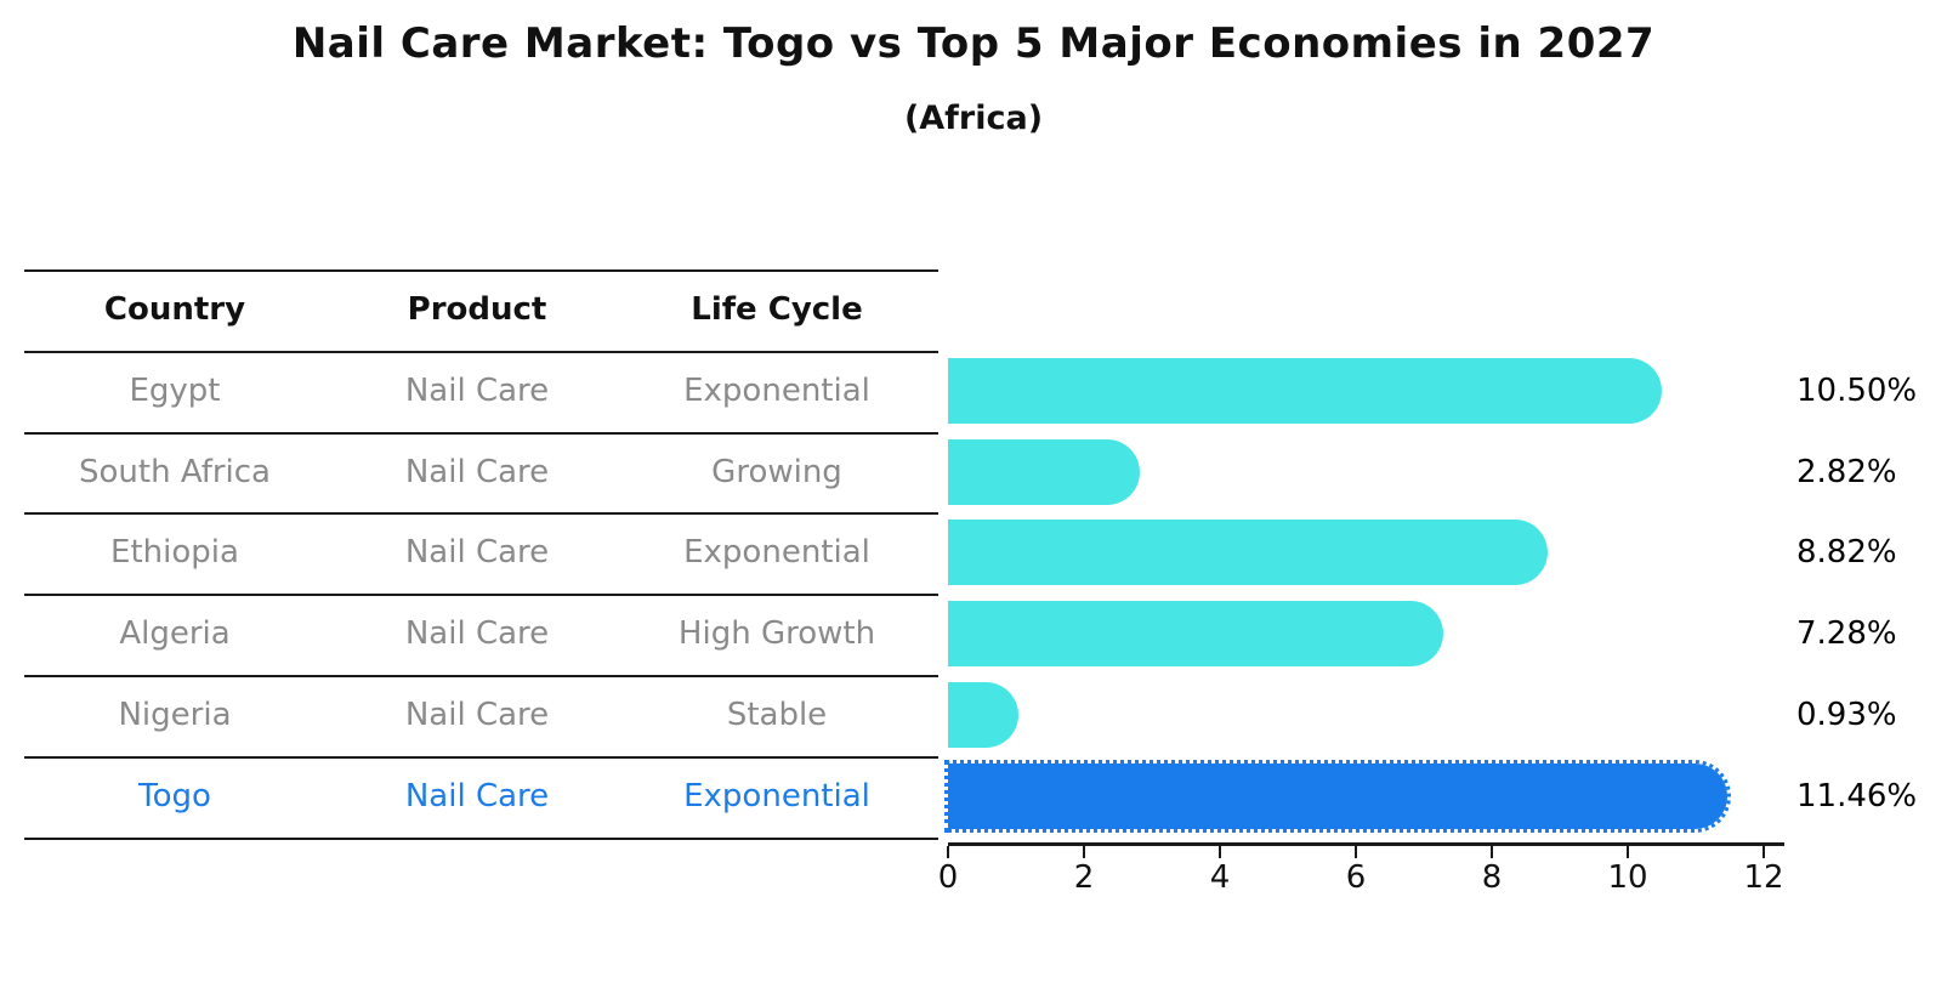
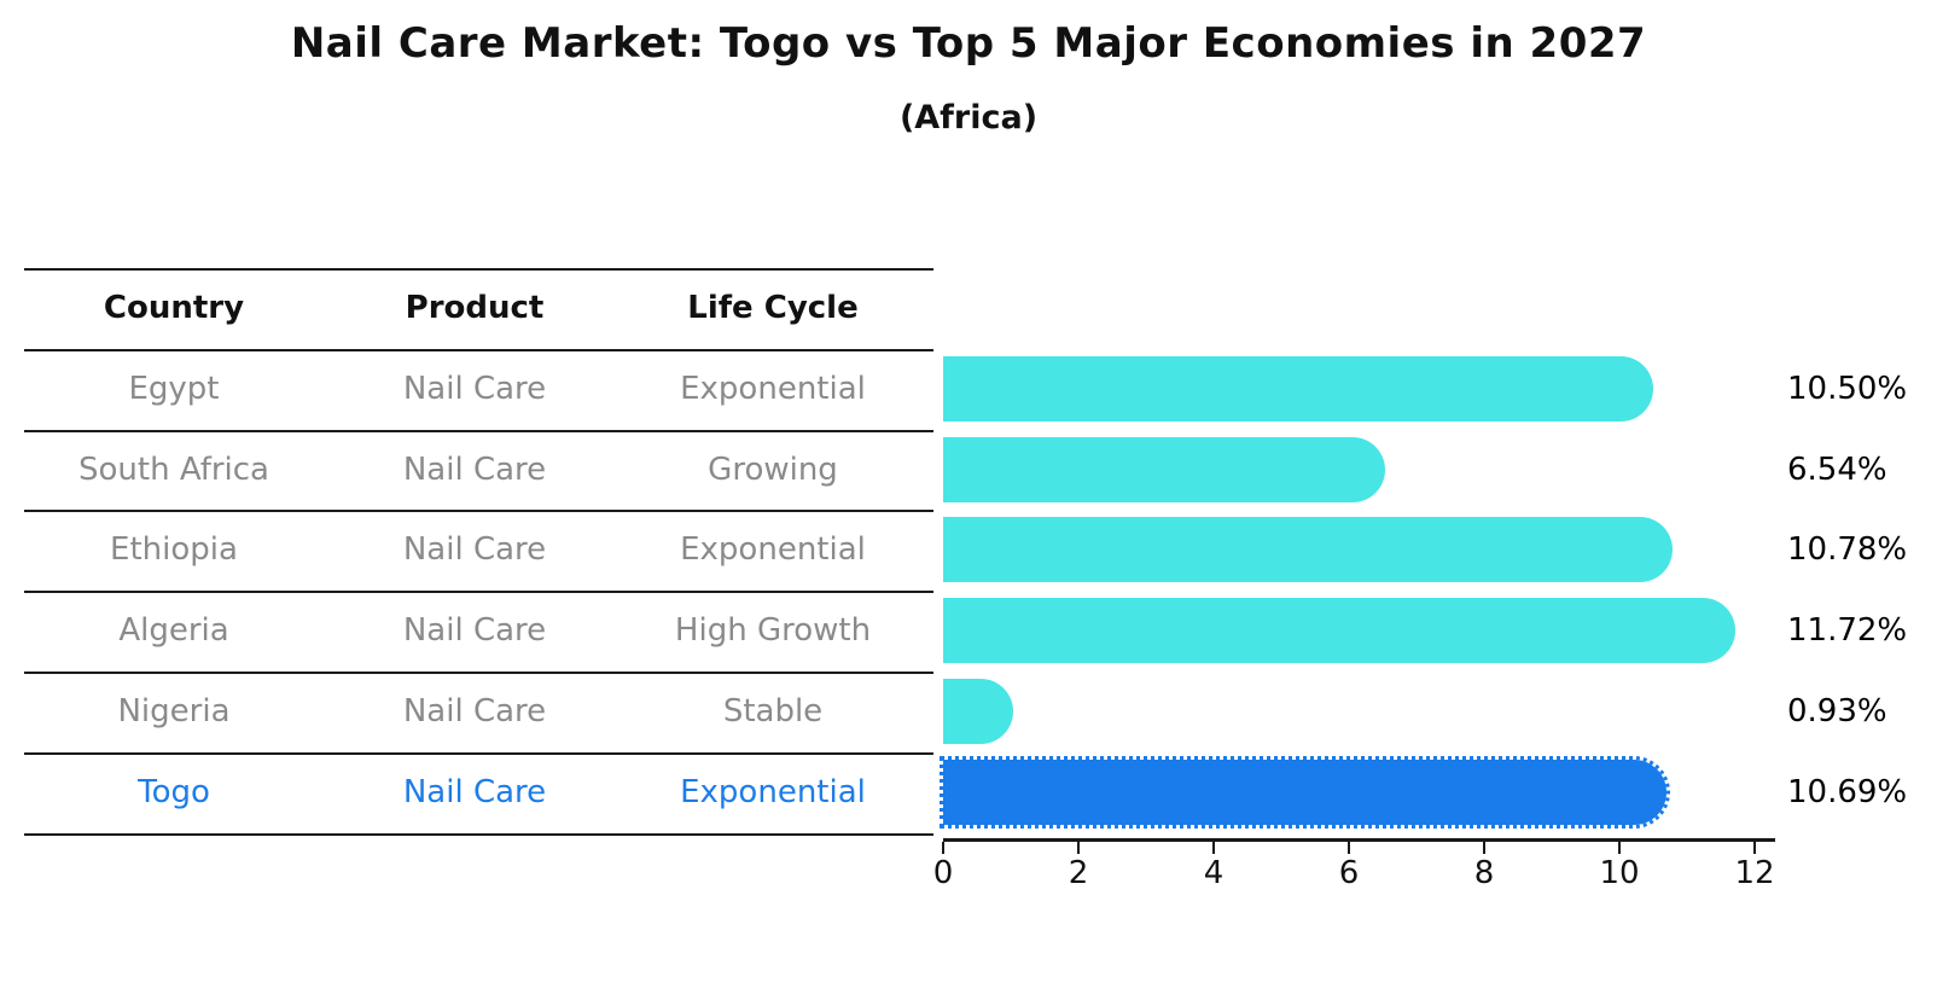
South Africa: 2.82% -> 6.54%
Ethiopia: 8.82% -> 10.78%
Algeria: 7.28% -> 11.72%
Togo: 11.46% -> 10.69%
